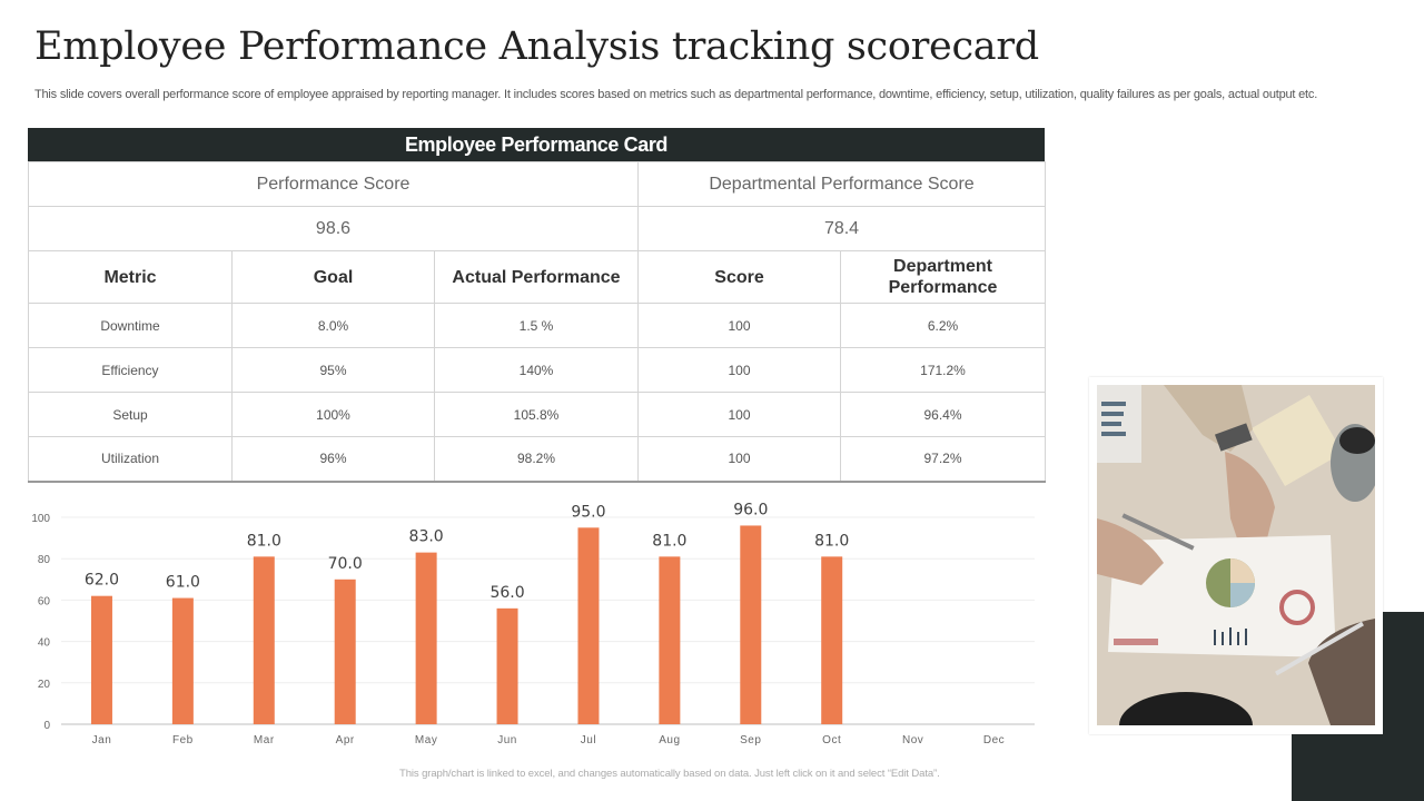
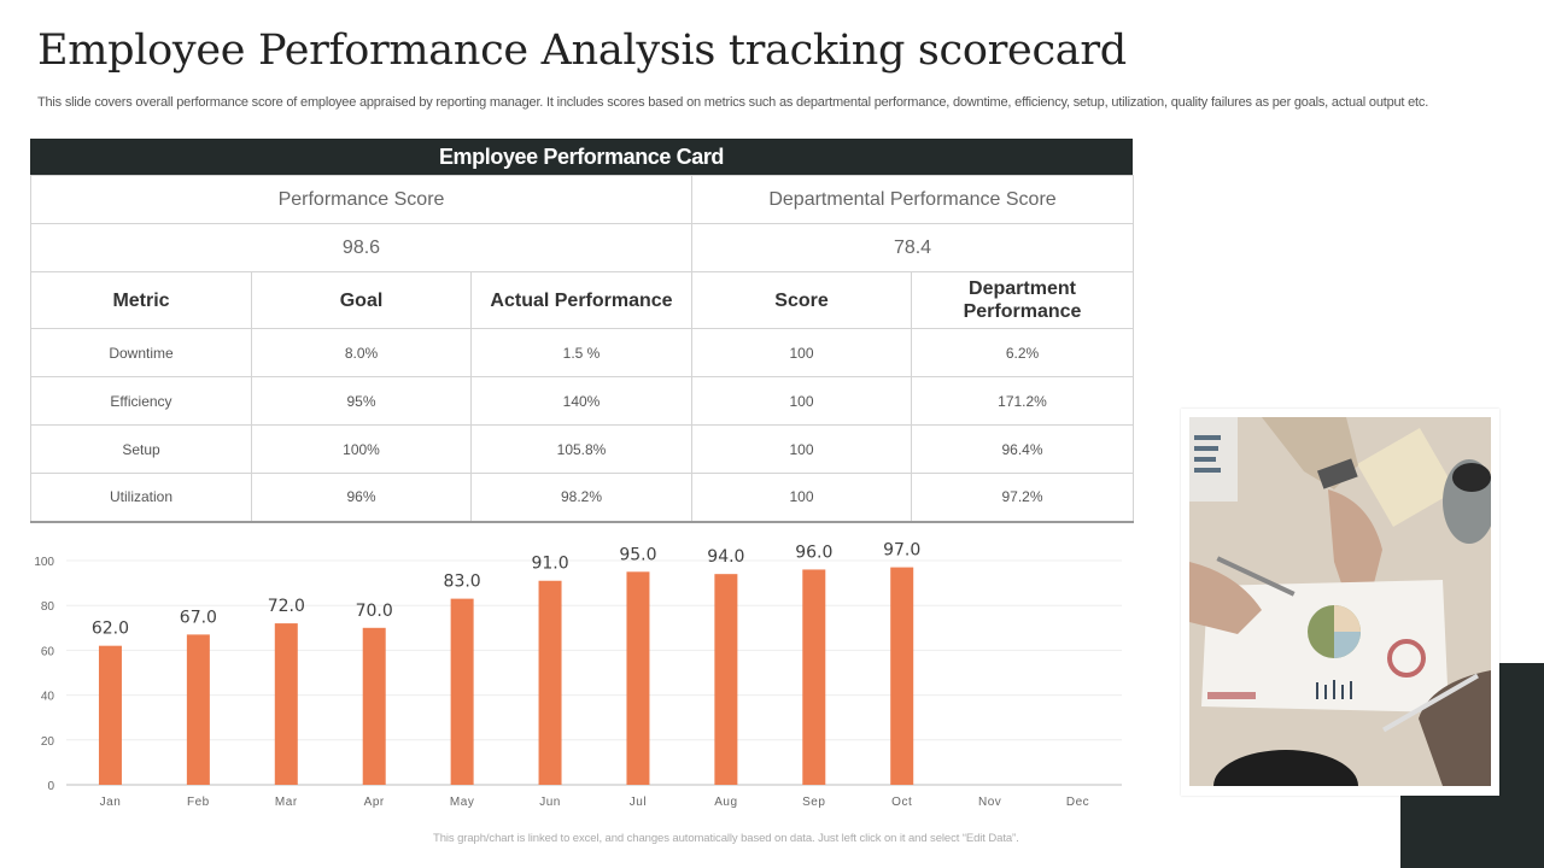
Feb: 61.0 -> 67.0
Mar: 81.0 -> 72.0
Jun: 56.0 -> 91.0
Aug: 81.0 -> 94.0
Oct: 81.0 -> 97.0
